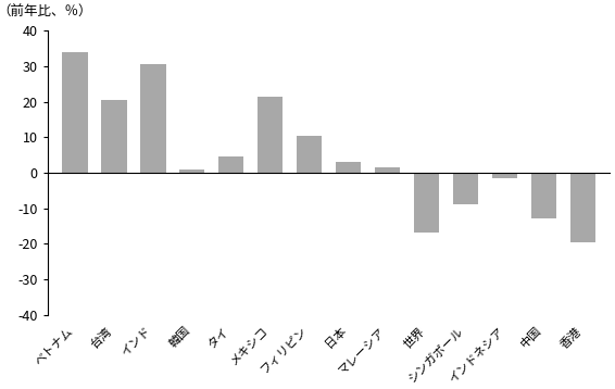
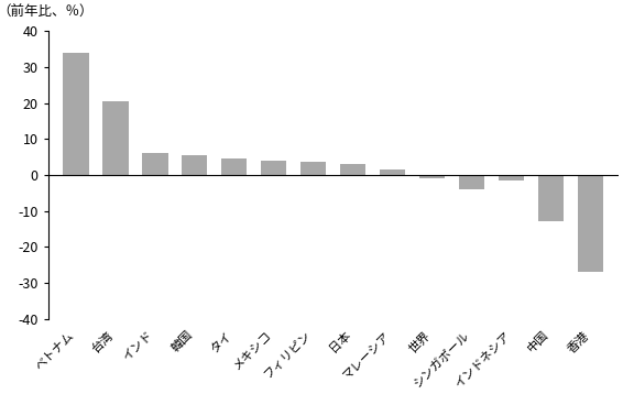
インド: 30.5 -> 6.0
韓国: 1.0 -> 5.5
メキシコ: 21.5 -> 4.0
フィリピン: 10.5 -> 3.5
世界: -17.0 -> -1.0
シンガポール: -9.0 -> -4.0
香港: -19.5 -> -27.0
